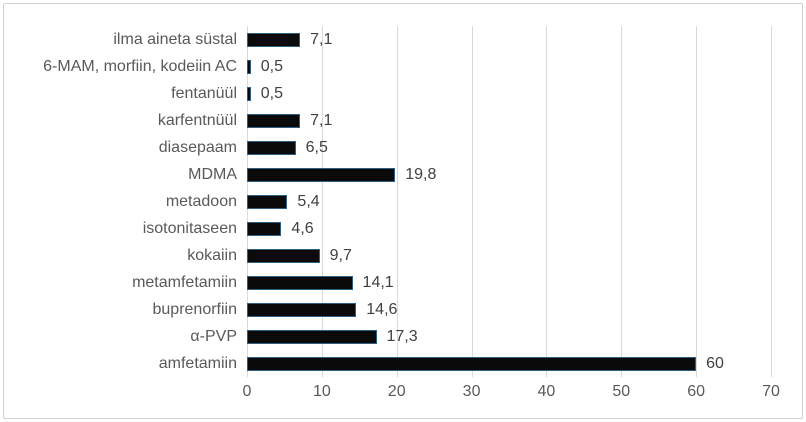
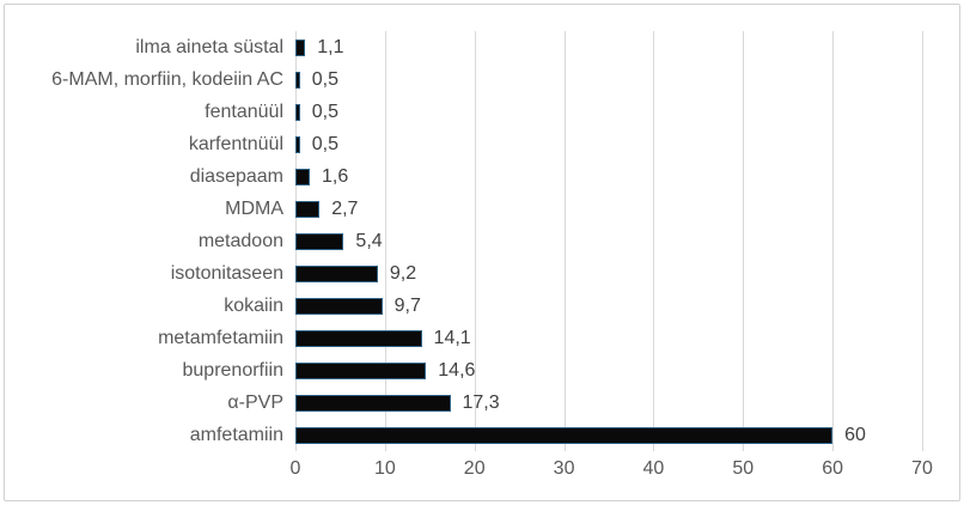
ilma aineta süstal: 7,1 -> 1,1
karfentnüül: 7,1 -> 0,5
diasepaam: 6,5 -> 1,6
MDMA: 19,8 -> 2,7
isotonitaseen: 4,6 -> 9,2
